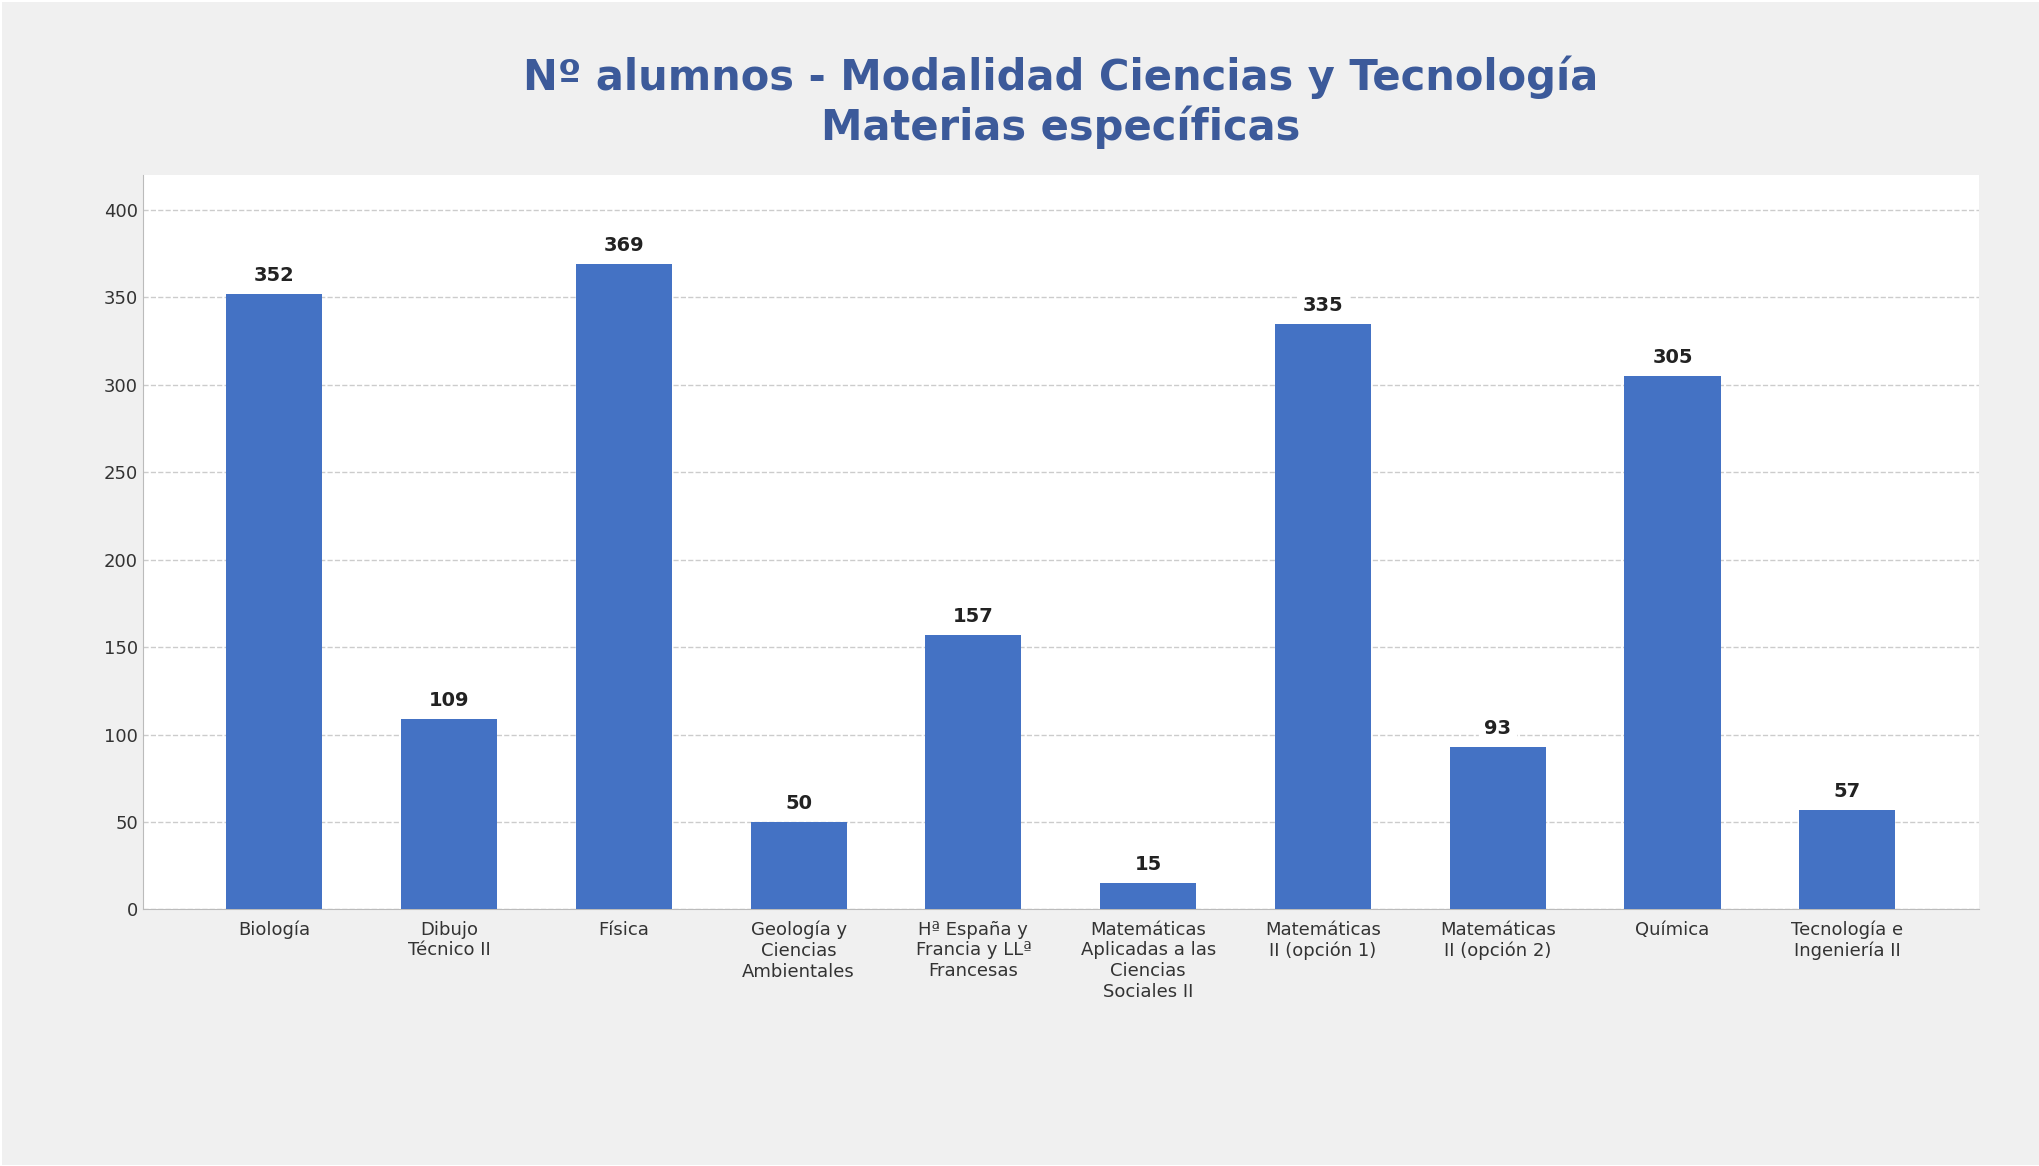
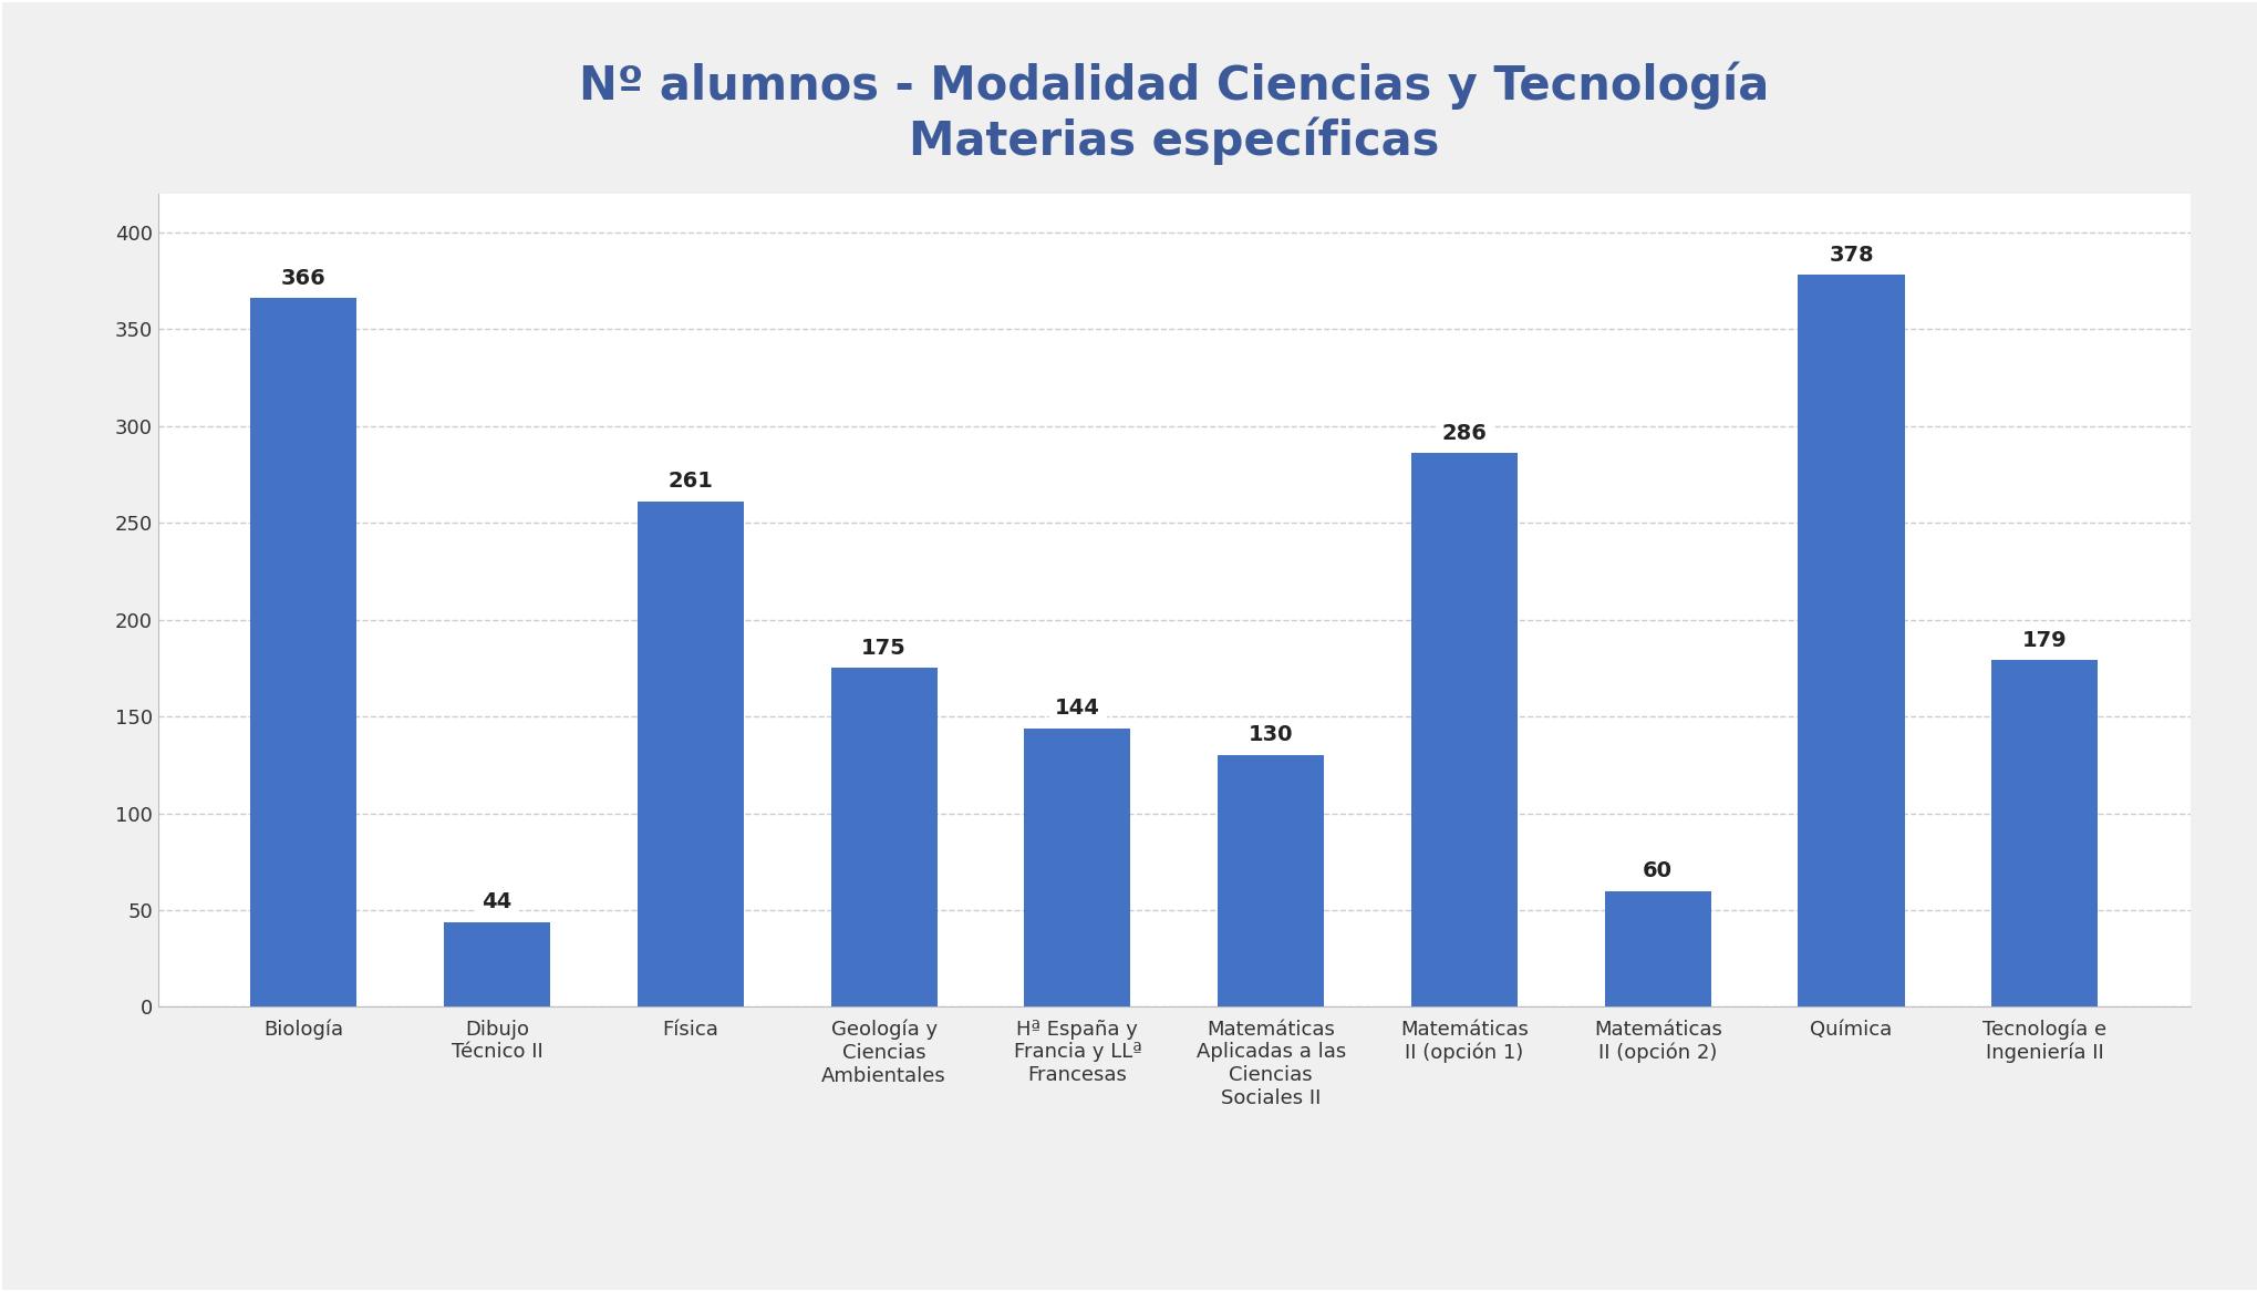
Biología: 352 -> 366
Dibujo Técnico II: 109 -> 44
Física: 369 -> 261
Geología y Ciencias Ambientales: 50 -> 175
Hª España y Francia y LLª Francesas: 157 -> 144
Matemáticas Aplicadas a las Ciencias Sociales II: 15 -> 130
Matemáticas II (opción 1): 335 -> 286
Matemáticas II (opción 2): 93 -> 60
Química: 305 -> 378
Tecnología e Ingeniería II: 57 -> 179
